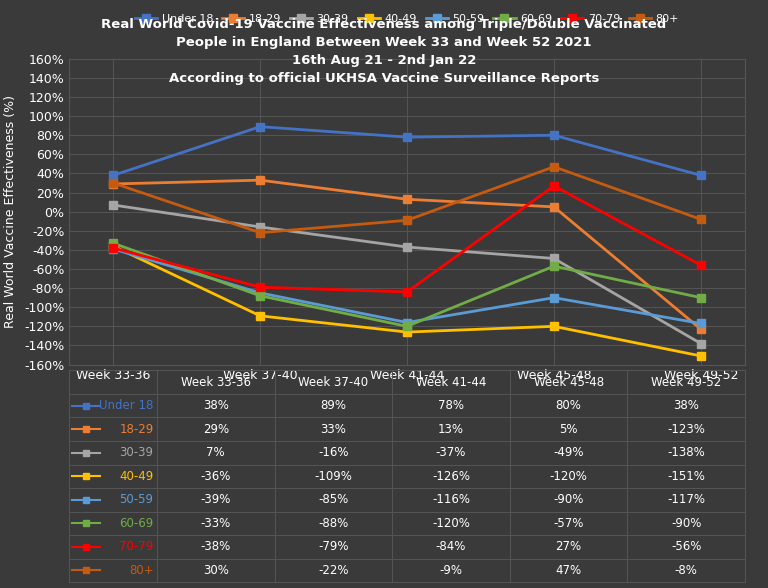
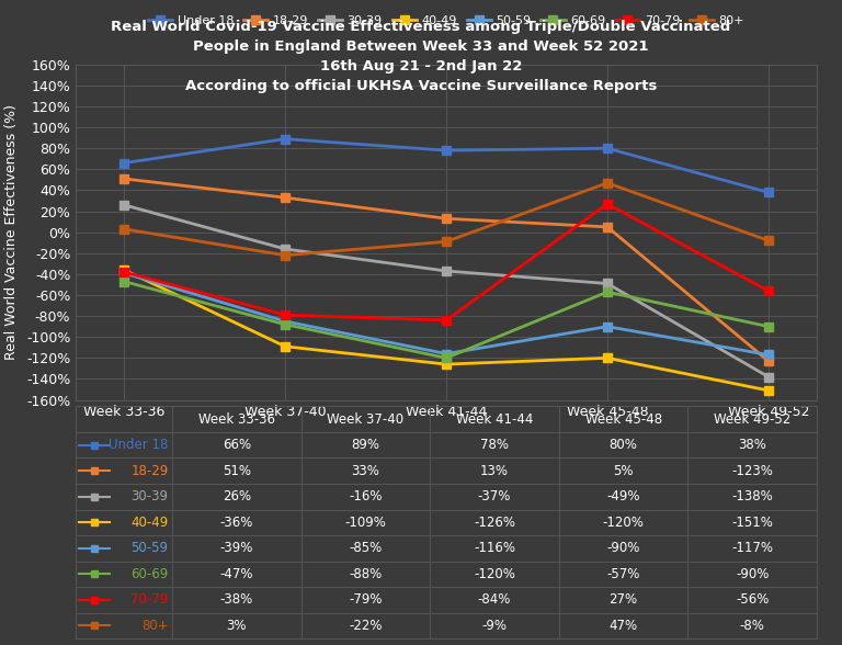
Under 18/Week 33-36: 38% -> 66%
18-29/Week 33-36: 29% -> 51%
30-39/Week 33-36: 7% -> 26%
60-69/Week 33-36: -33% -> -47%
80+/Week 33-36: 30% -> 3%
